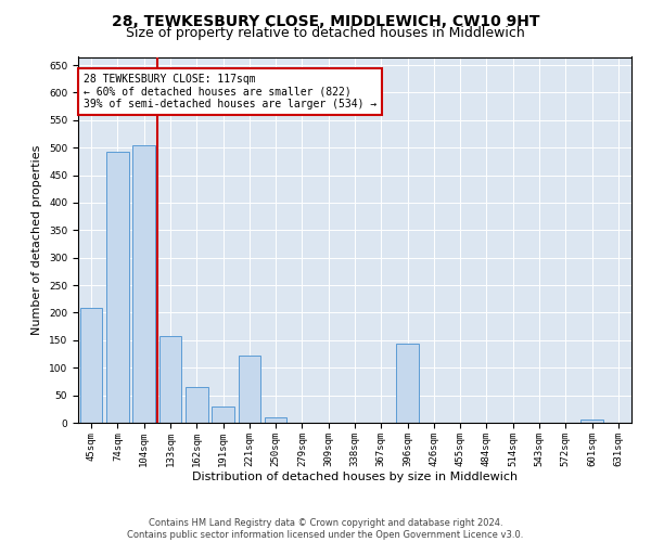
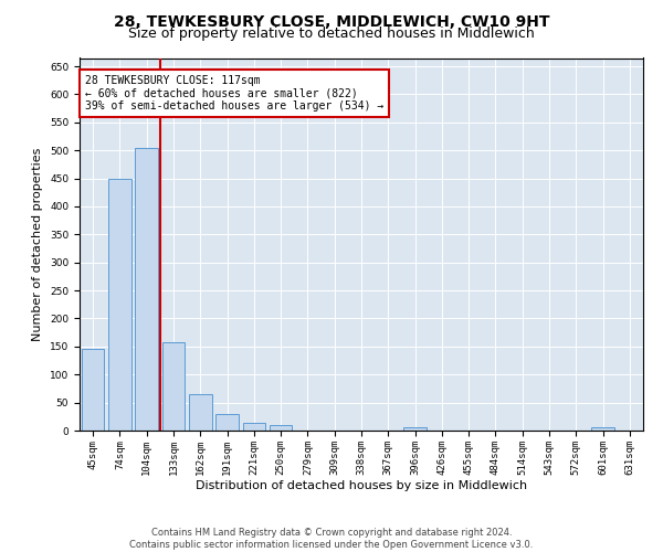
45sqm: 208 -> 145
74sqm: 492 -> 449
221sqm: 122 -> 14
396sqm: 144 -> 6
